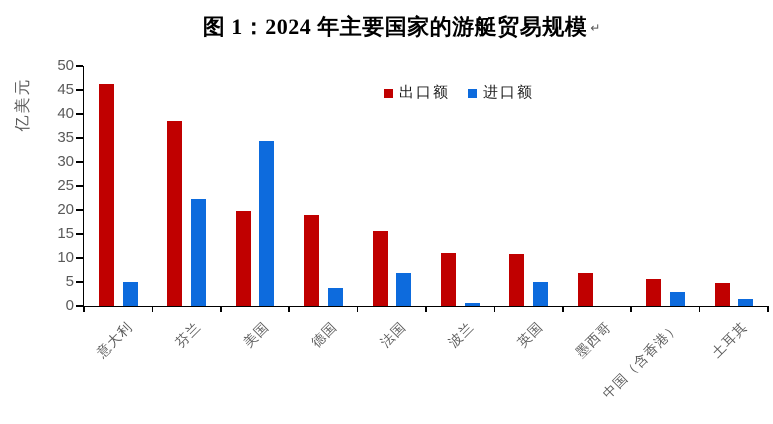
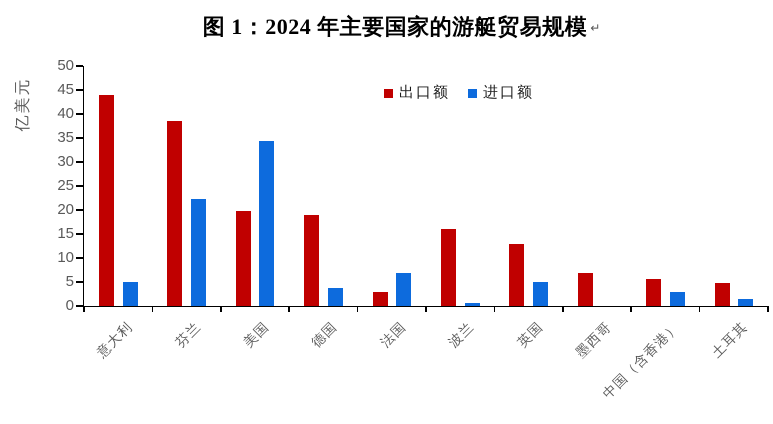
出口额/意大利: 46 -> 44
出口额/法国: 16 -> 3
出口额/波兰: 11 -> 16
出口额/英国: 11 -> 13
